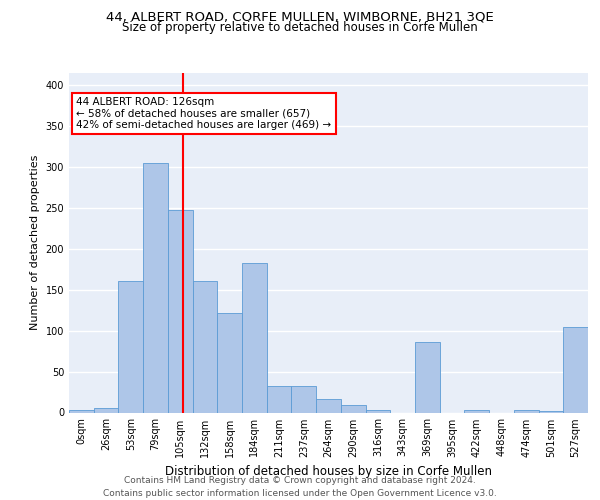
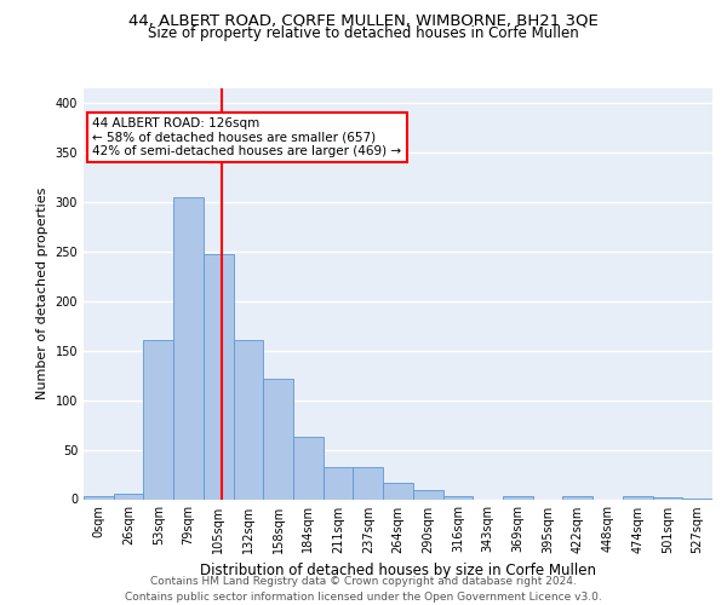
184sqm: 182 -> 63
369sqm: 86 -> 3
527sqm: 104 -> 1
